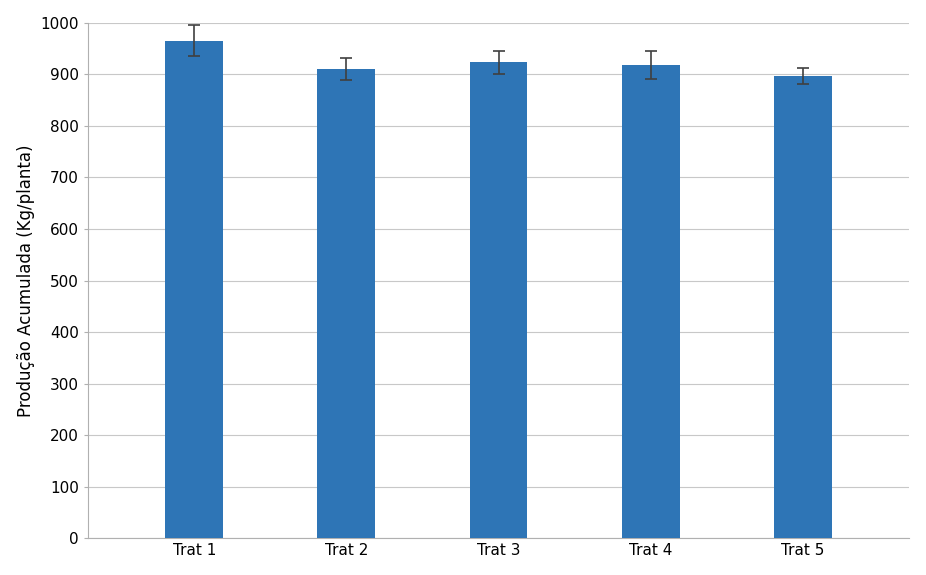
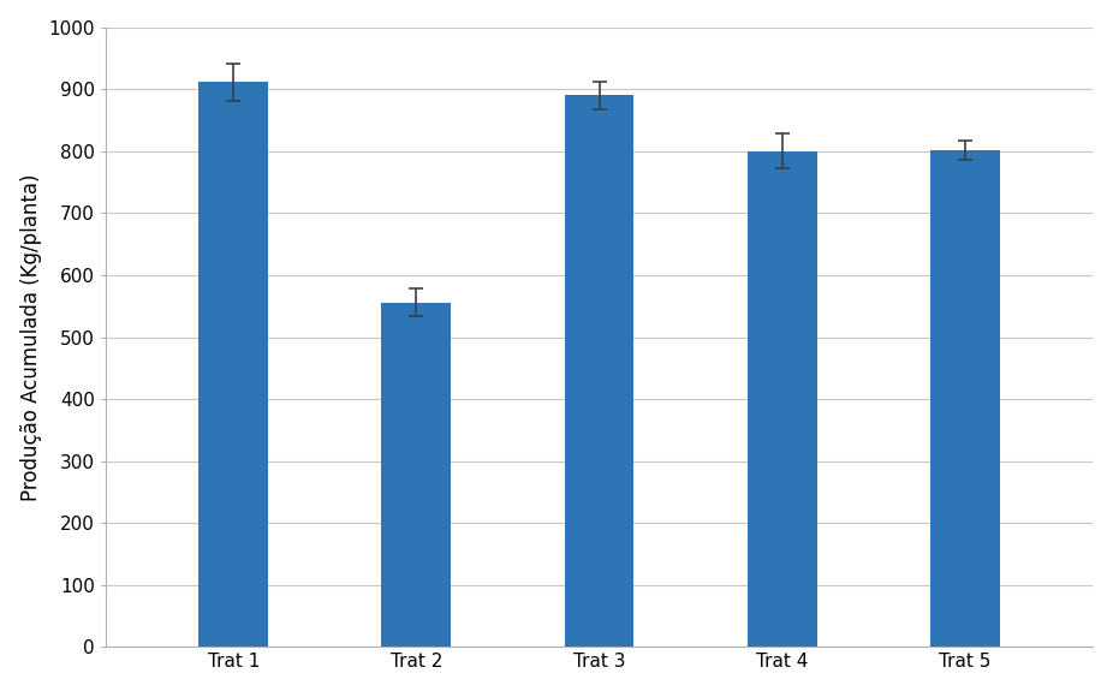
Trat 1: 965 -> 912
Trat 2: 910 -> 556
Trat 3: 923 -> 890
Trat 4: 918 -> 800
Trat 5: 897 -> 802
